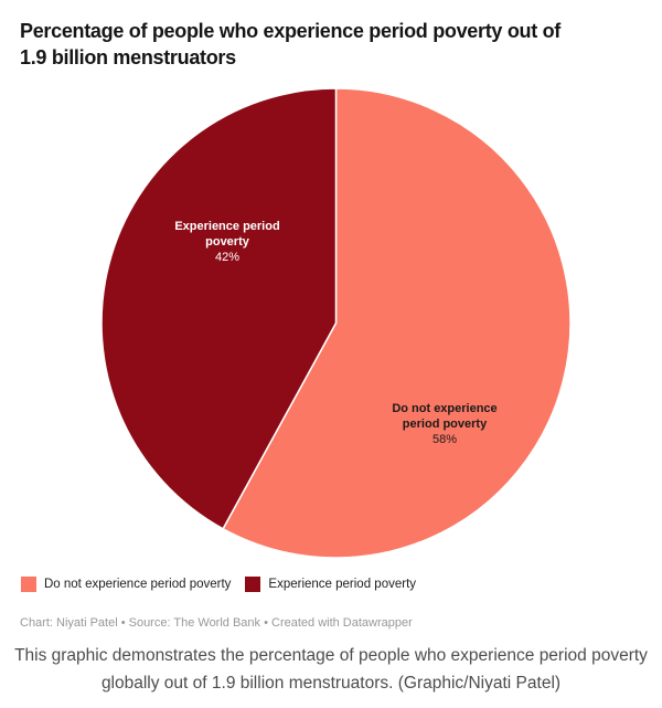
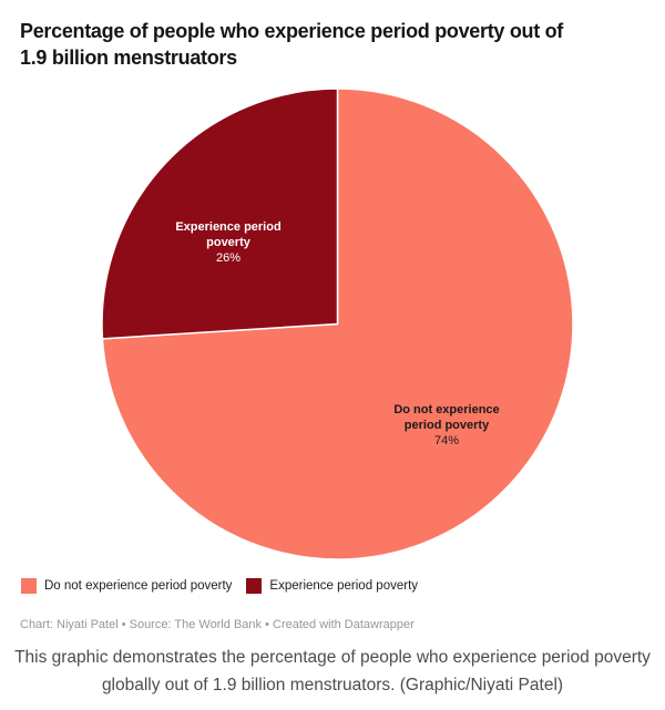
Do not experience period poverty: 58% -> 74%
Experience period poverty: 42% -> 26%
